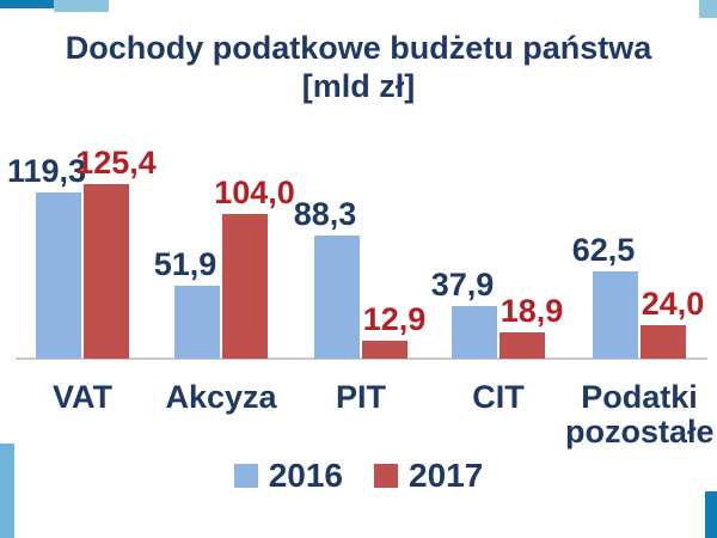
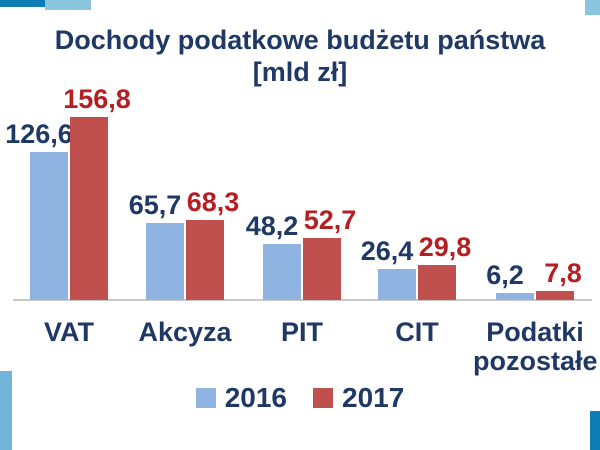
2016/VAT: 119,3 -> 126,6
2017/VAT: 125,4 -> 156,8
2016/Akcyza: 51,9 -> 65,7
2017/Akcyza: 104,0 -> 68,3
2016/PIT: 88,3 -> 48,2
2017/PIT: 12,9 -> 52,7
2016/CIT: 37,9 -> 26,4
2017/CIT: 18,9 -> 29,8
2016/Podatki pozostałe: 62,5 -> 6,2
2017/Podatki pozostałe: 24,0 -> 7,8
